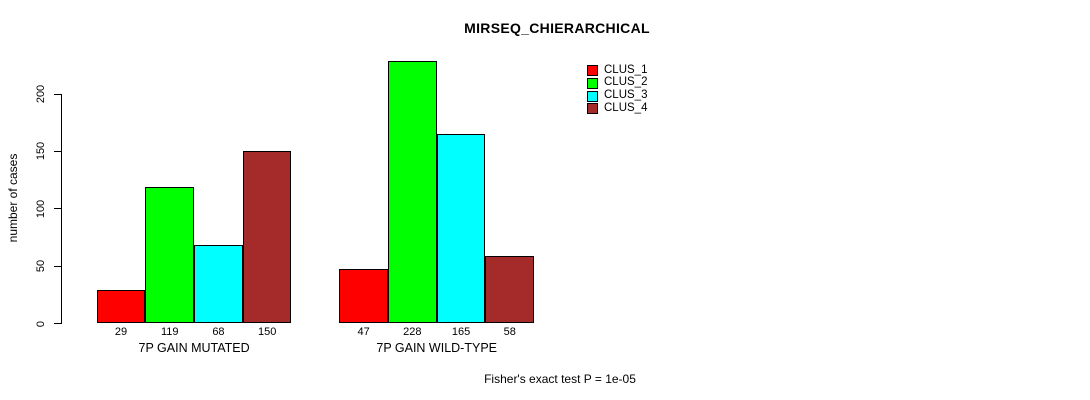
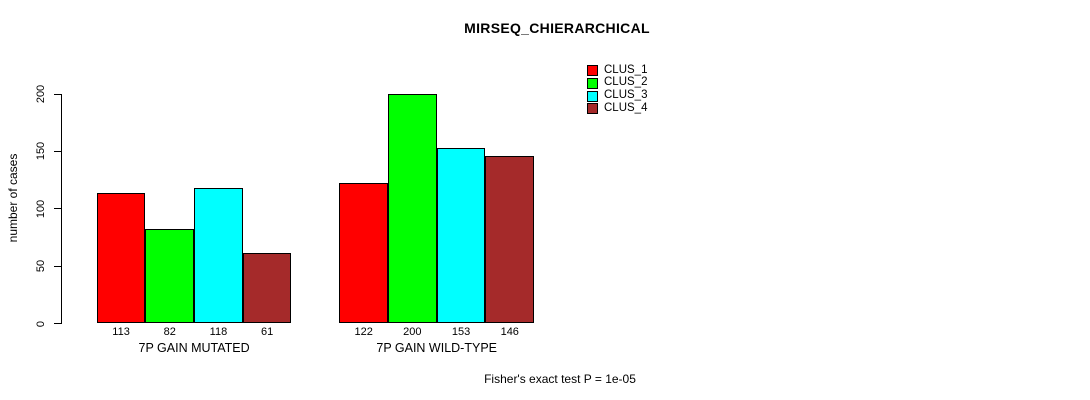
CLUS_1/7P GAIN MUTATED: 29 -> 113
CLUS_2/7P GAIN MUTATED: 119 -> 82
CLUS_3/7P GAIN MUTATED: 68 -> 118
CLUS_4/7P GAIN MUTATED: 150 -> 61
CLUS_1/7P GAIN WILD-TYPE: 47 -> 122
CLUS_2/7P GAIN WILD-TYPE: 228 -> 200
CLUS_3/7P GAIN WILD-TYPE: 165 -> 153
CLUS_4/7P GAIN WILD-TYPE: 58 -> 146
